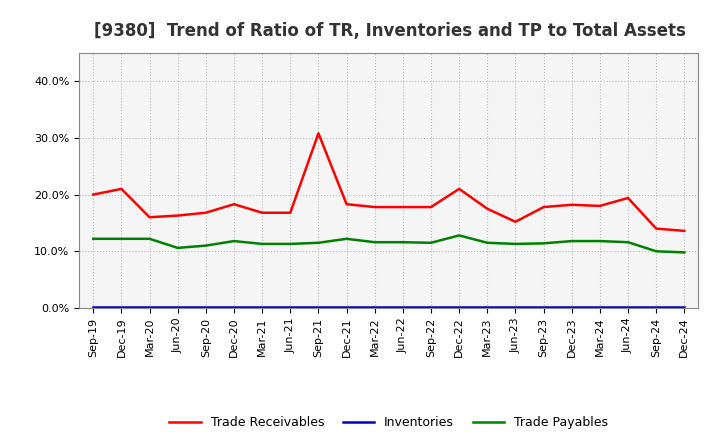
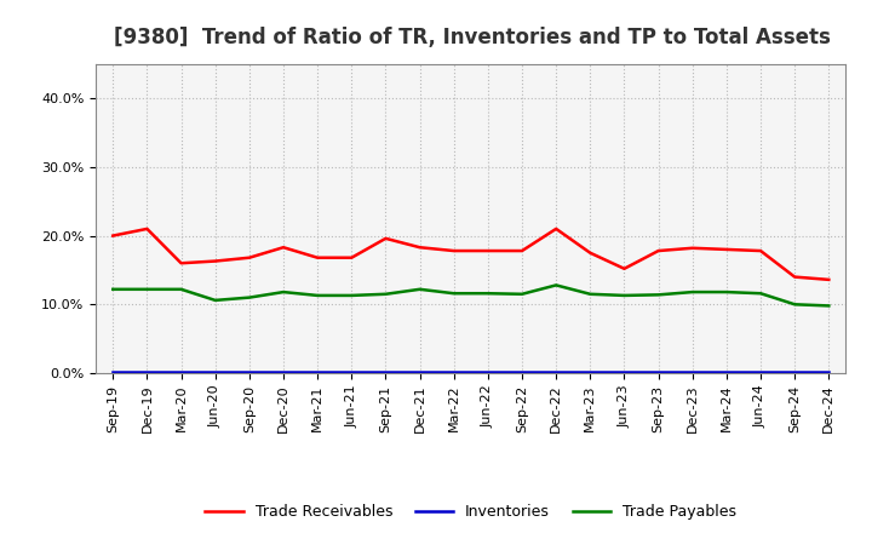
Trade Receivables/Sep-21: 30.8% -> 19.6%
Trade Receivables/Jun-24: 19.4% -> 17.8%
